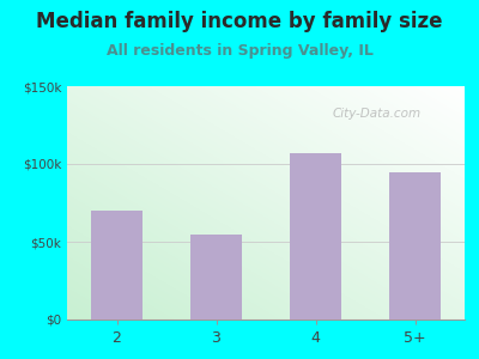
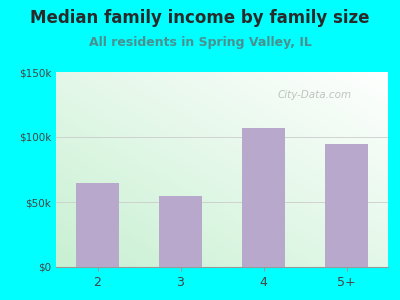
2: $70k -> $65k
